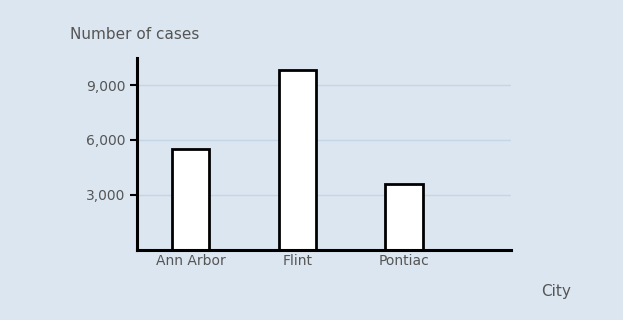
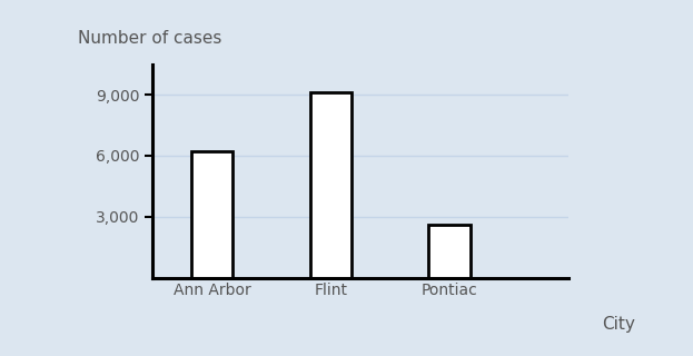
Ann Arbor: 5,500 -> 6,200
Flint: 9,800 -> 9,100
Pontiac: 3,600 -> 2,600
